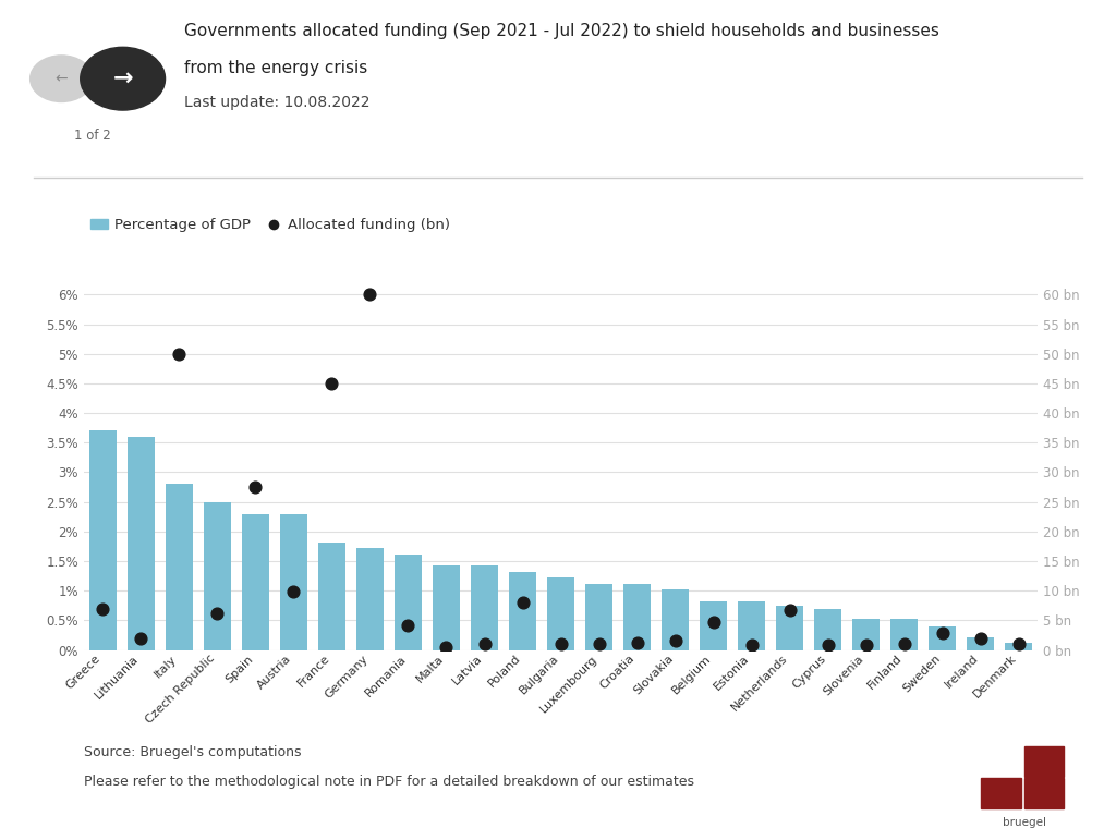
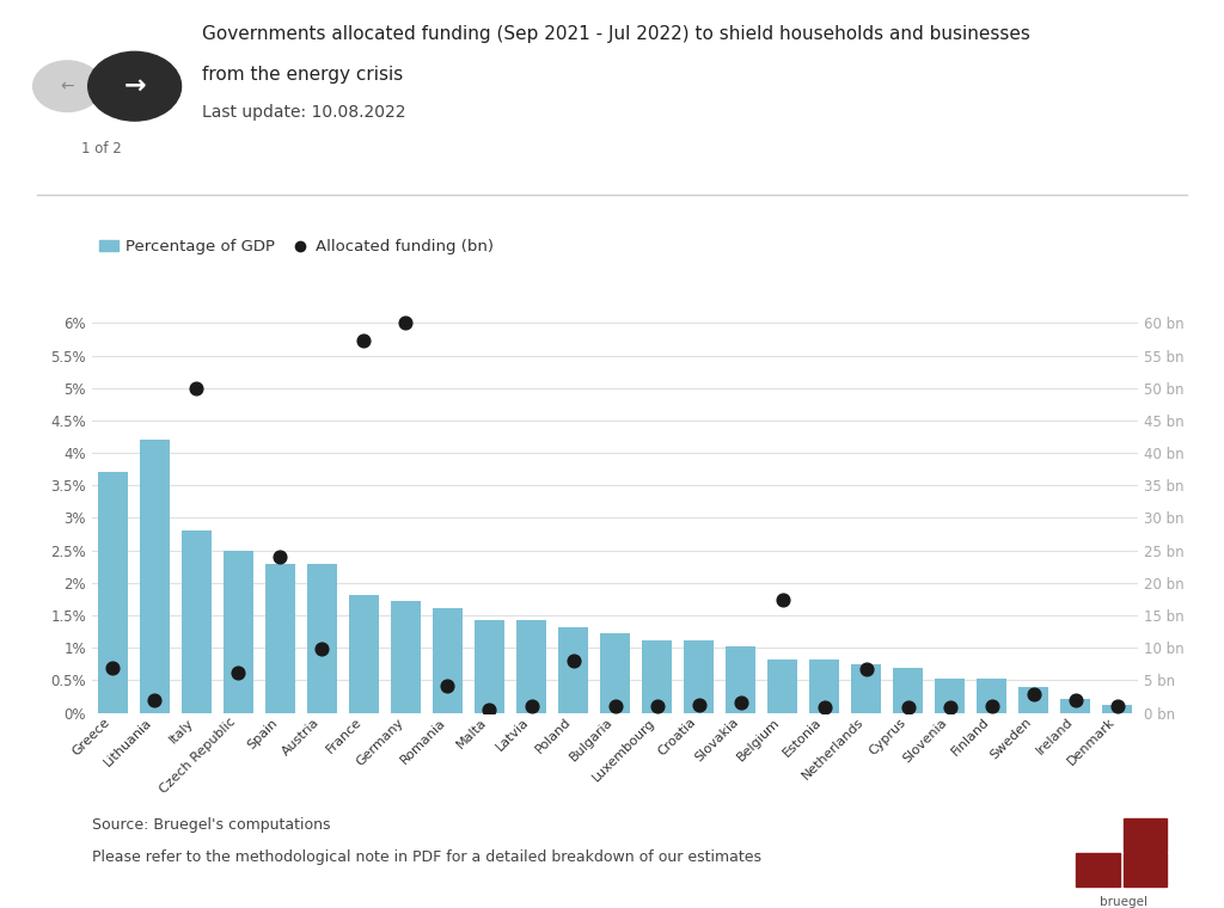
Percentage of GDP/Lithuania: 3.60% -> 4.20%
Allocated funding (bn)/Spain: 27.5 bn -> 24.0 bn
Allocated funding (bn)/France: 45.0 bn -> 57.4 bn
Allocated funding (bn)/Belgium: 4.8 bn -> 17.4 bn
